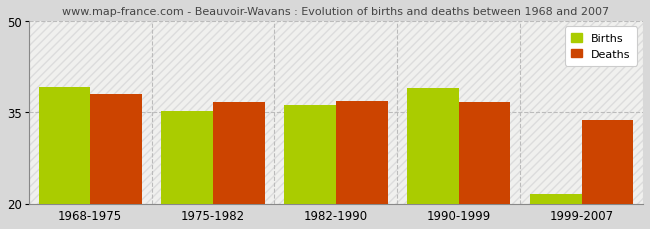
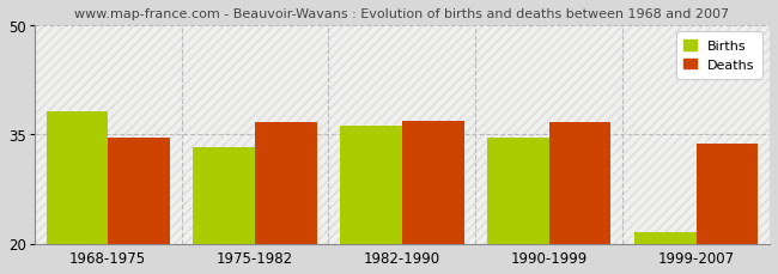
Births/1968-1975: 39.2 -> 38.2
Deaths/1968-1975: 38.0 -> 34.6
Births/1975-1982: 35.2 -> 33.2
Births/1990-1999: 39.0 -> 34.6
